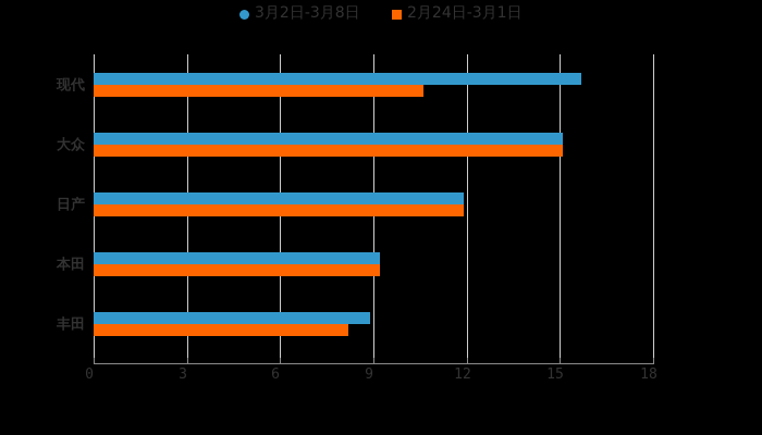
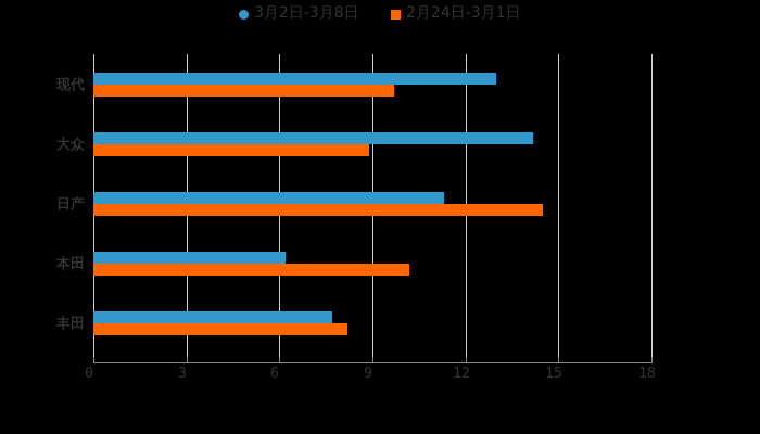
3月2日-3月8日/现代: 15.7 -> 13.0
2月24日-3月1日/现代: 10.6 -> 9.7
3月2日-3月8日/大众: 15.1 -> 14.2
2月24日-3月1日/大众: 15.1 -> 8.9
3月2日-3月8日/日产: 11.9 -> 11.3
2月24日-3月1日/日产: 11.9 -> 14.5
3月2日-3月8日/本田: 9.2 -> 6.2
2月24日-3月1日/本田: 9.2 -> 10.2
3月2日-3月8日/丰田: 8.9 -> 7.7
